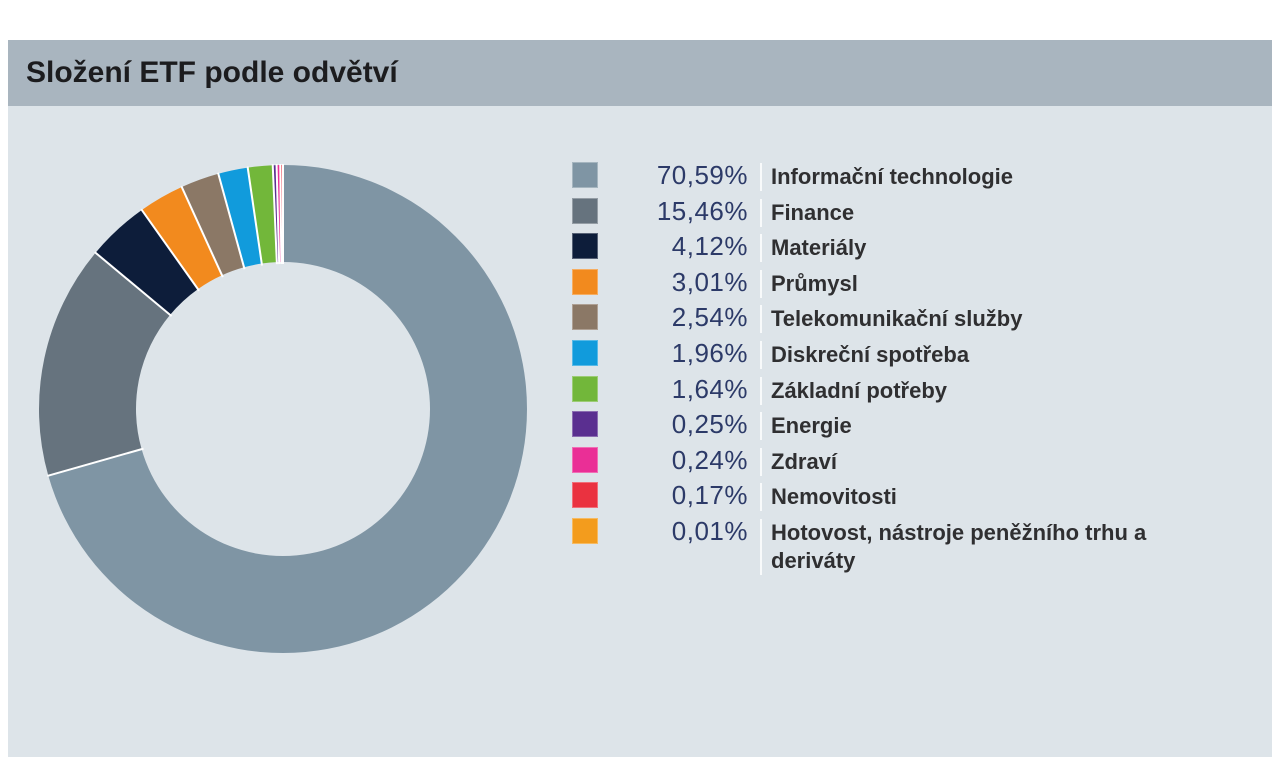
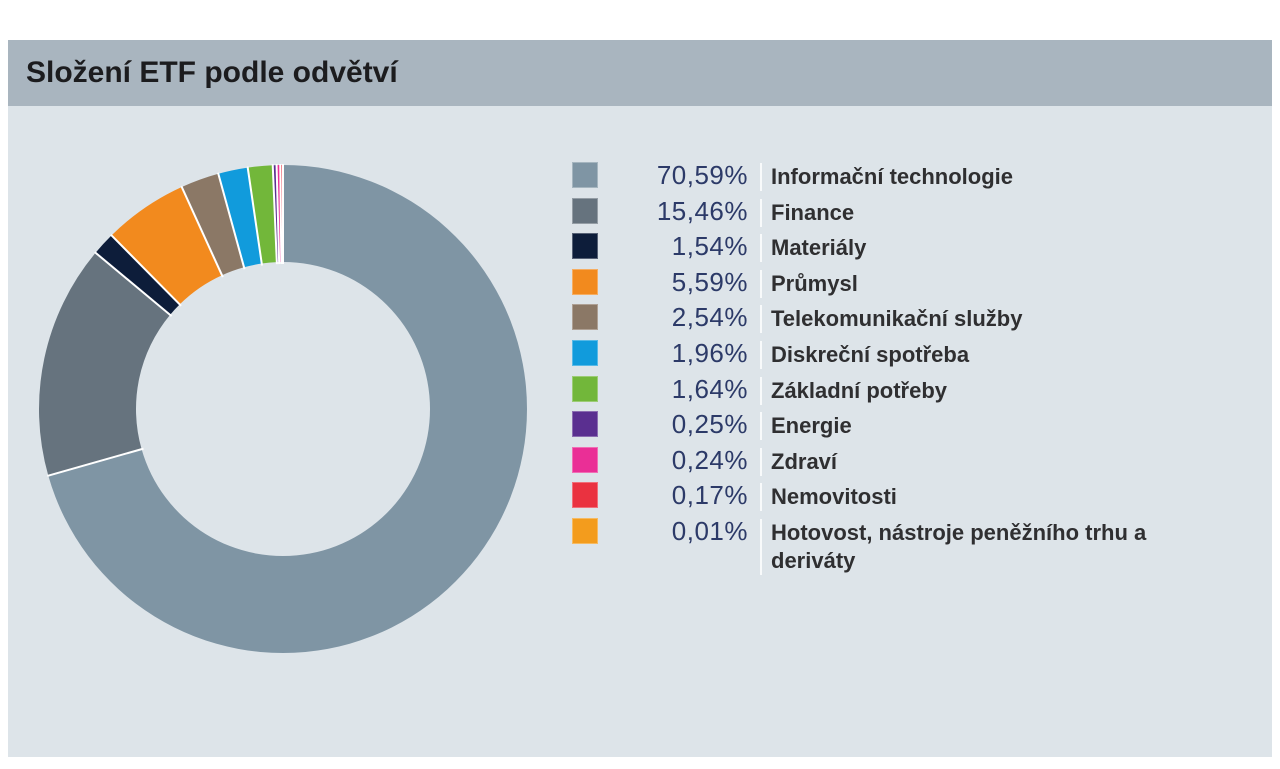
Materiály: 4,12% -> 1,54%
Průmysl: 3,01% -> 5,59%
